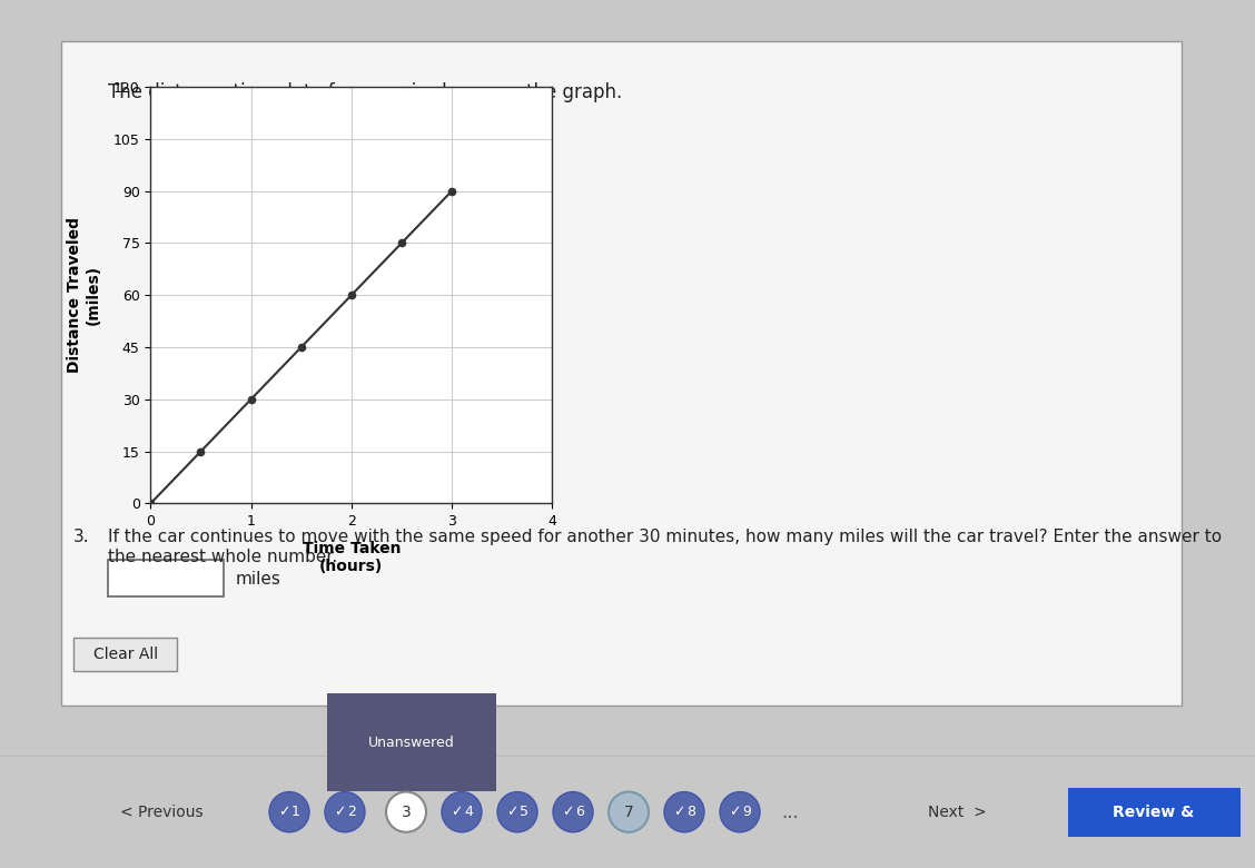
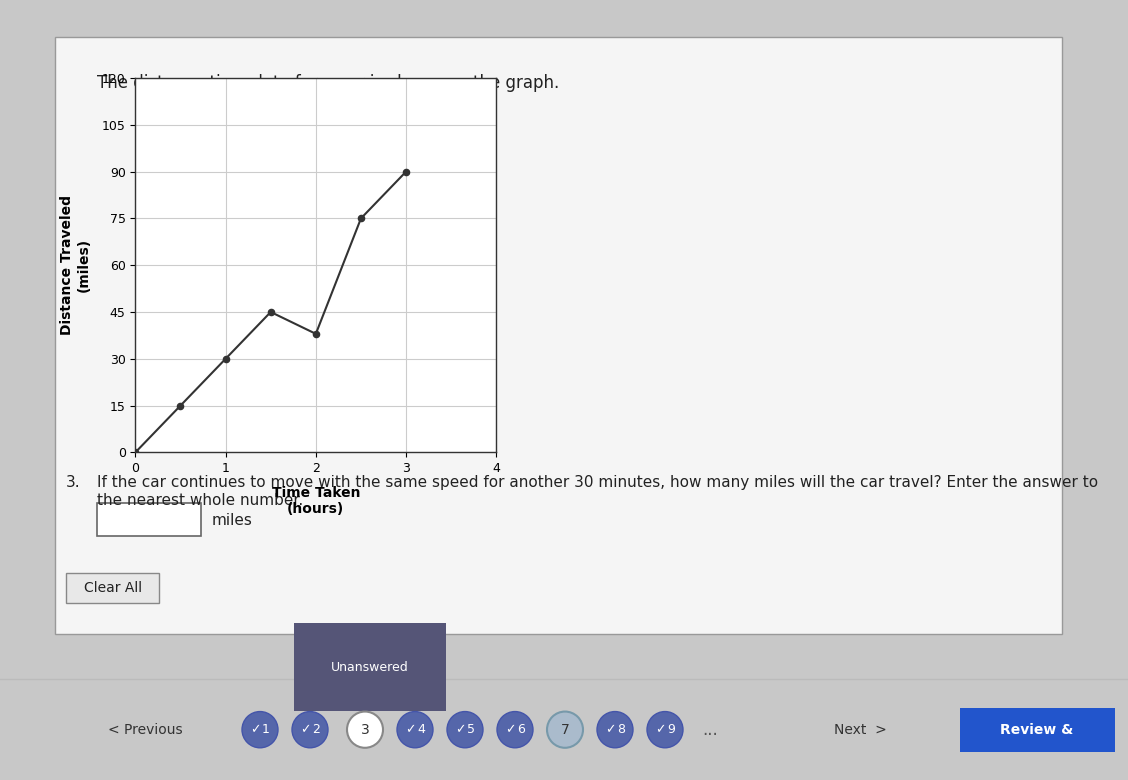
2: 60 -> 38
